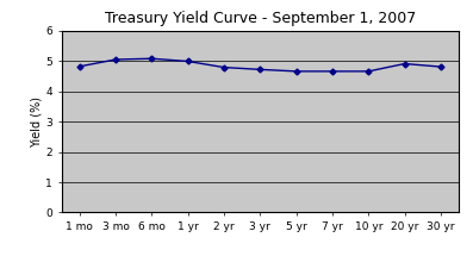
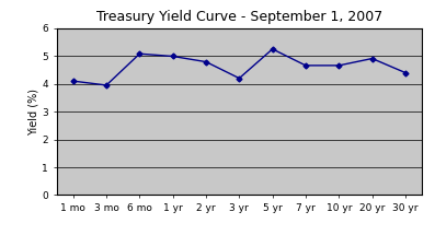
1 mo: 4.82 -> 4.10
3 mo: 5.05 -> 3.95
3 yr: 4.72 -> 4.20
5 yr: 4.66 -> 5.25
30 yr: 4.81 -> 4.40
